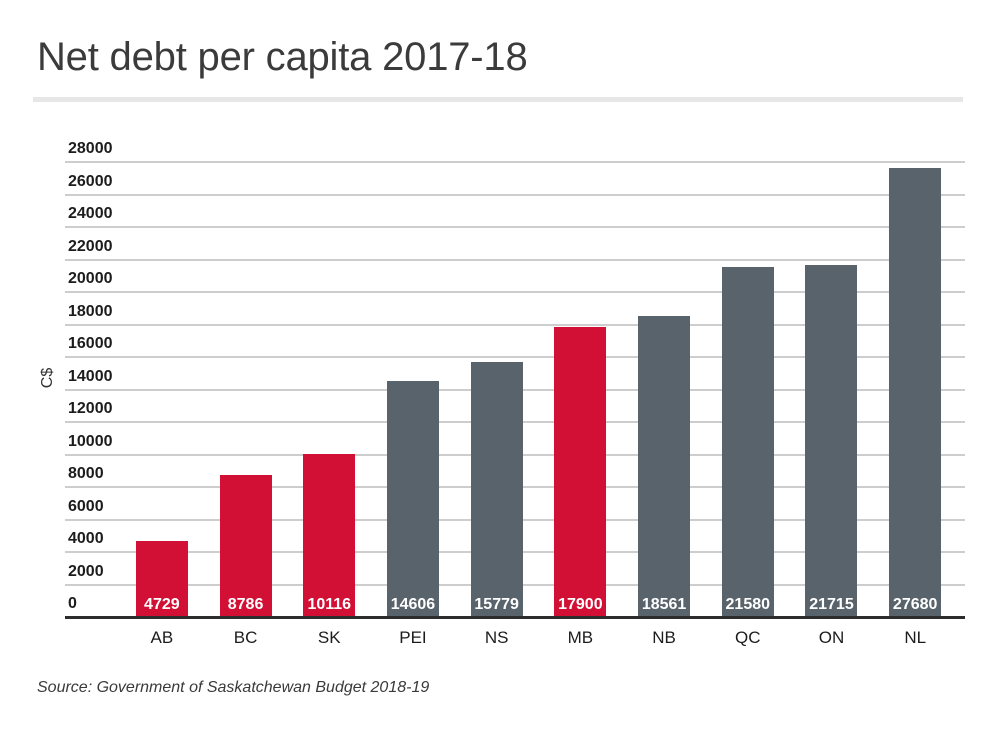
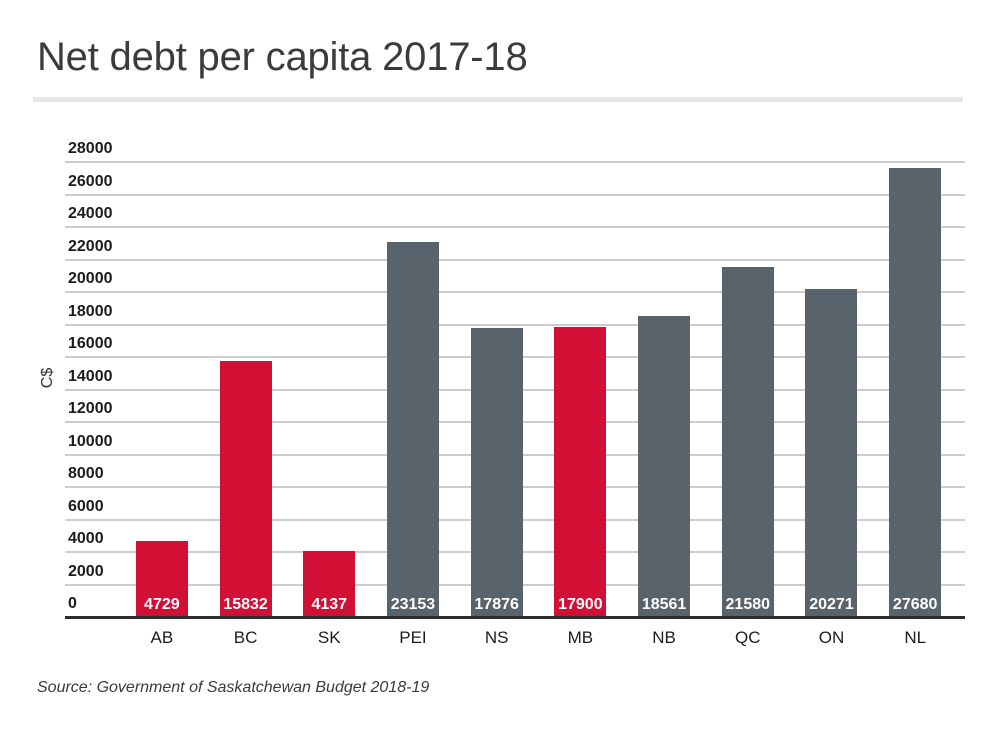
BC: 8786 -> 15832
SK: 10116 -> 4137
PEI: 14606 -> 23153
NS: 15779 -> 17876
ON: 21715 -> 20271
